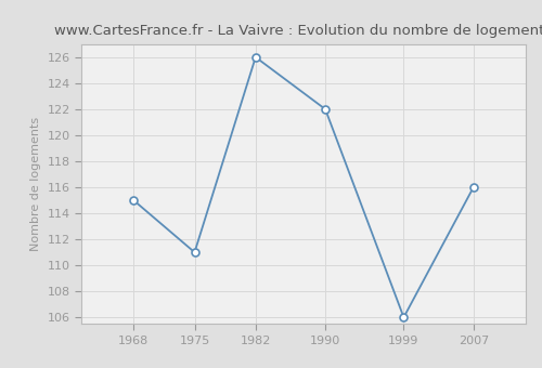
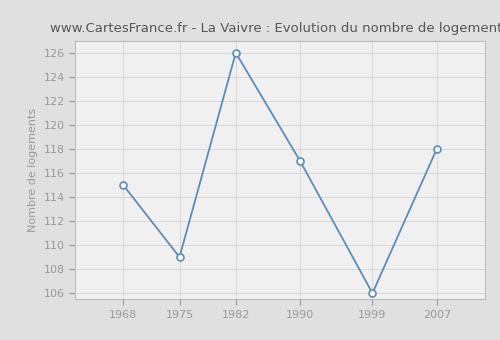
1975: 111 -> 109
1990: 122 -> 117
2007: 116 -> 118
